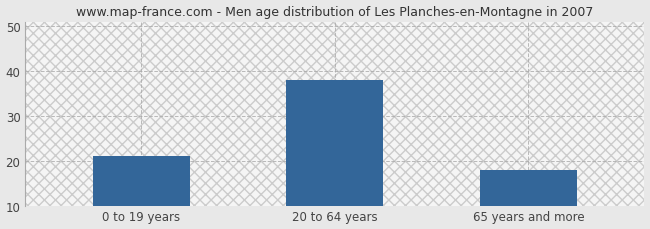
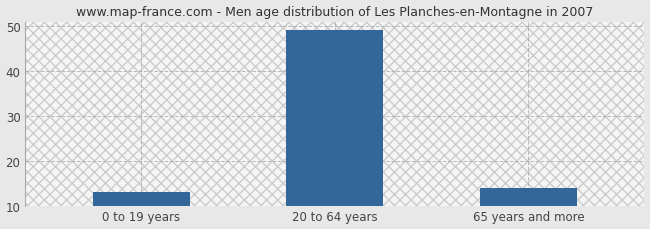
0 to 19 years: 21 -> 13
20 to 64 years: 38 -> 49
65 years and more: 18 -> 14
